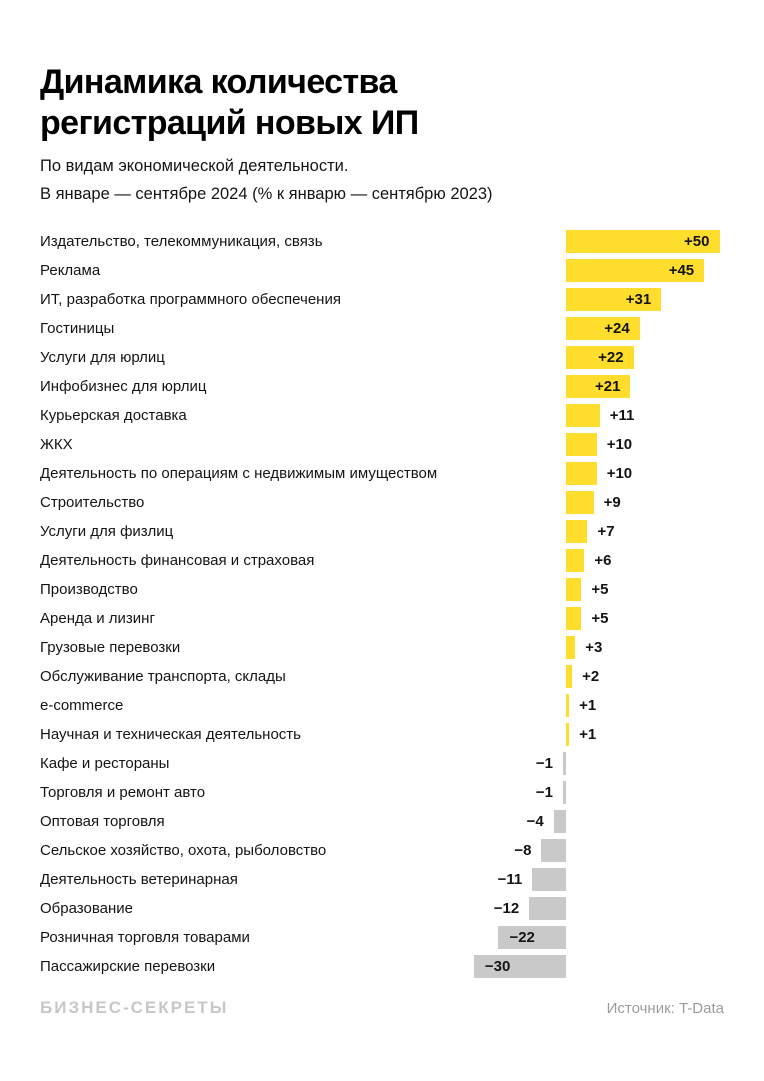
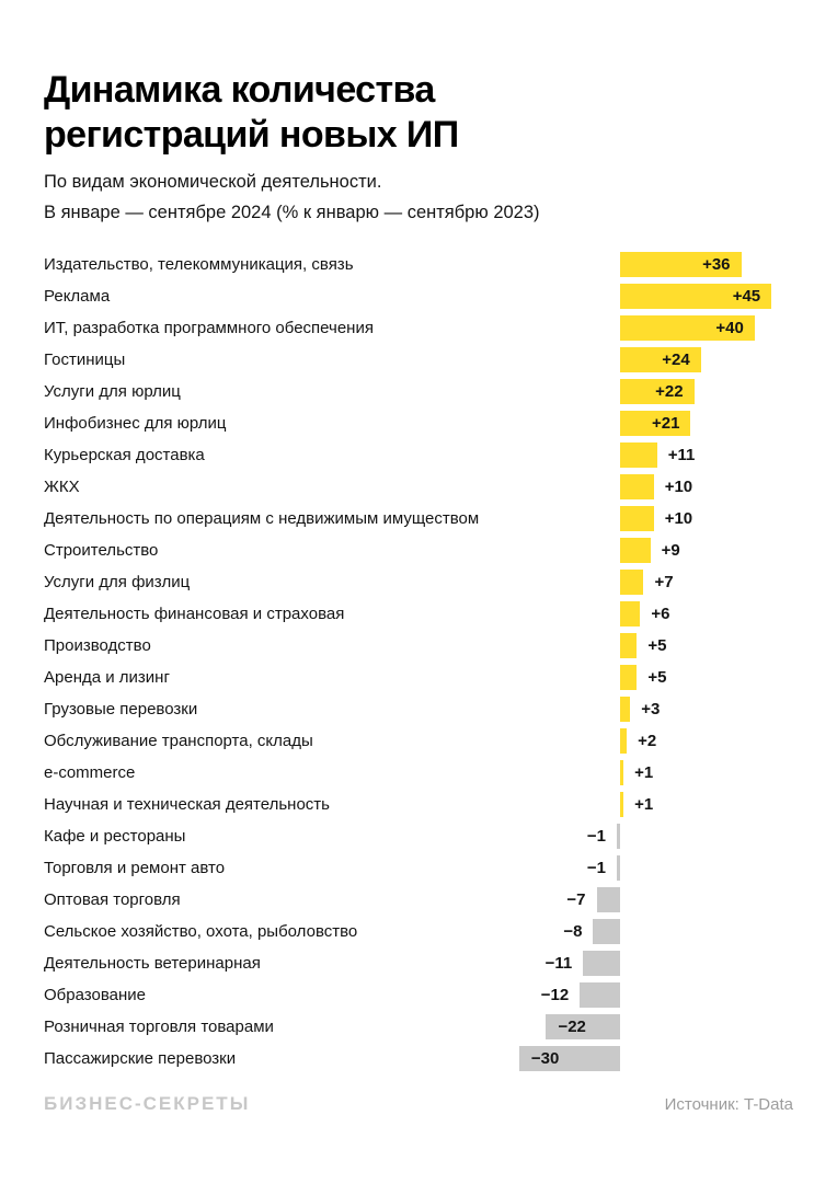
Издательство, телекоммуникация, связь: +50 -> +36
ИТ, разработка программного обеспечения: +31 -> +40
Оптовая торговля: −4 -> −7
